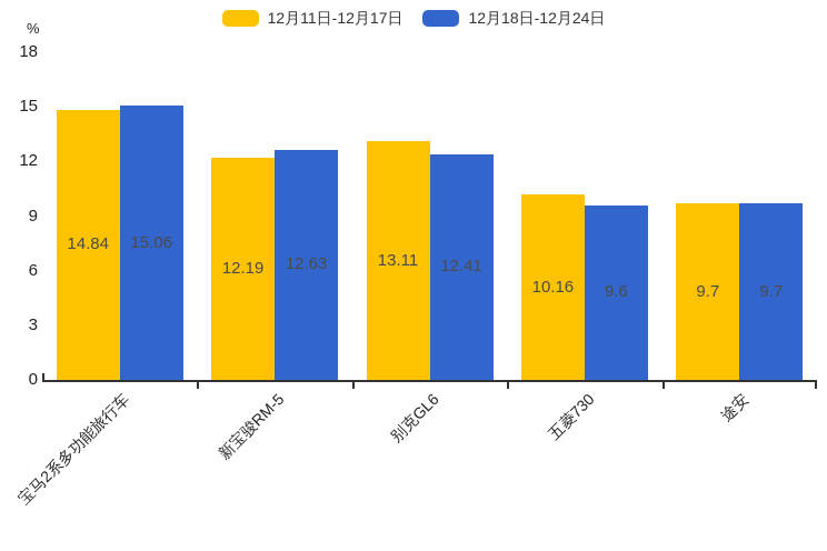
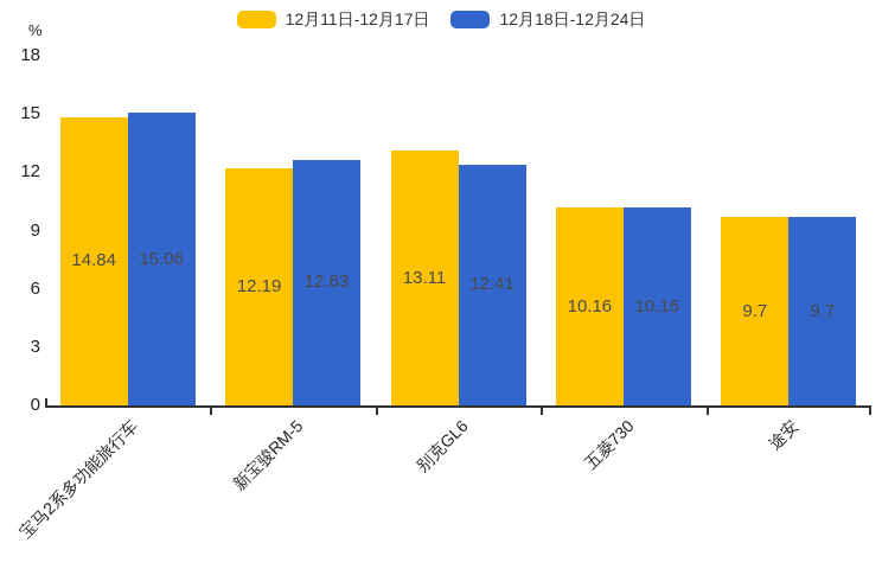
12月18日-12月24日/五菱730: 9.6 -> 10.16
